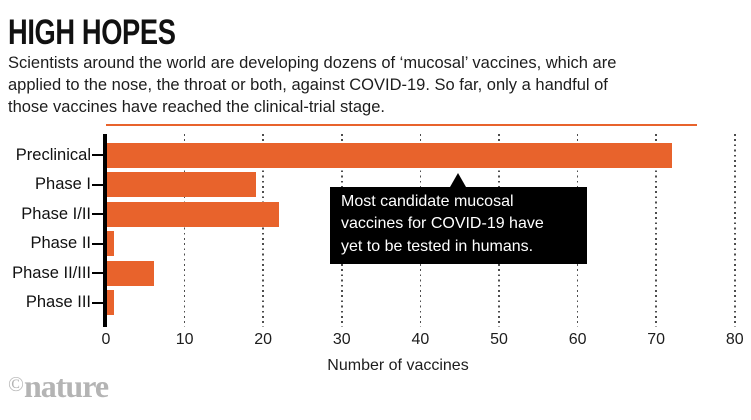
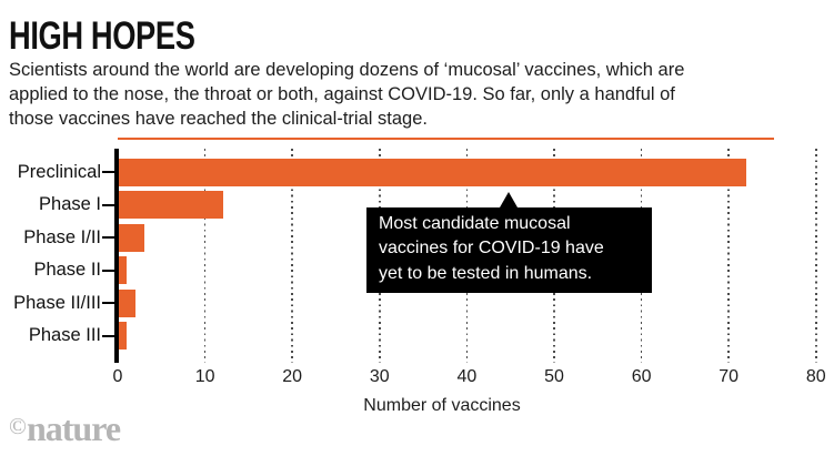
Phase I: 19 -> 12
Phase I/II: 22 -> 3
Phase II/III: 6 -> 2
